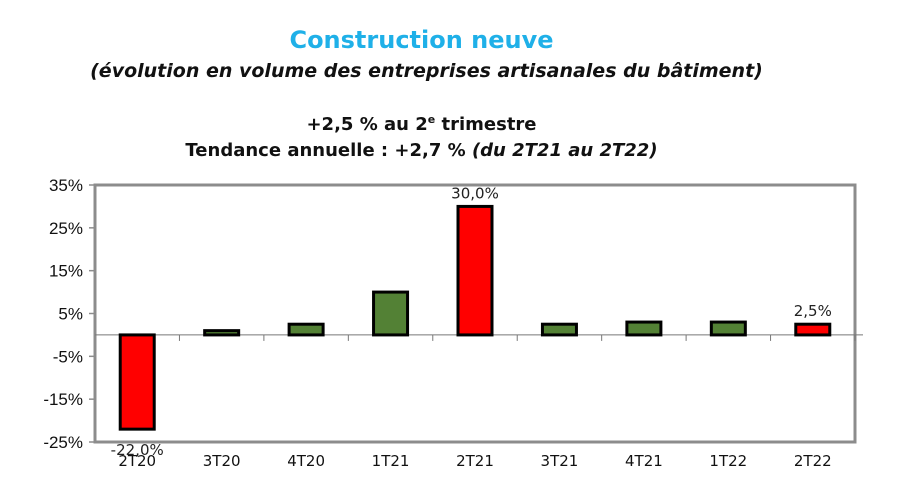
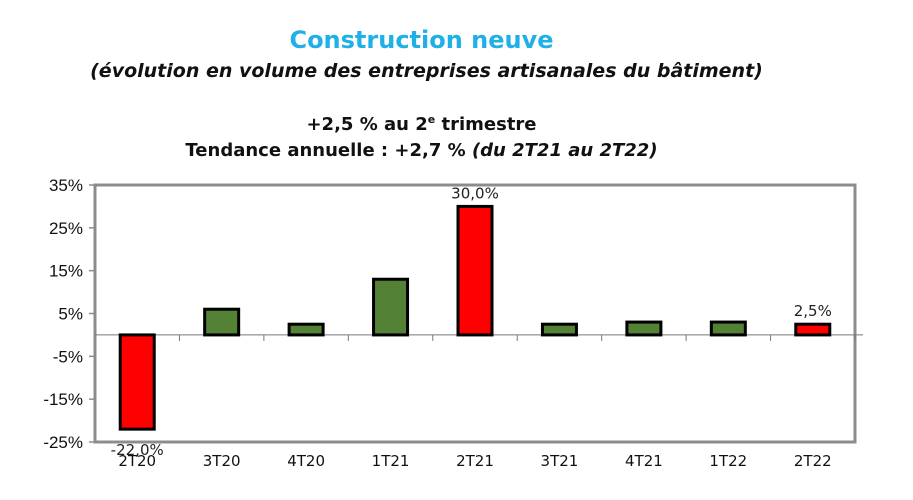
3T20: 1% -> 6%
1T21: 10% -> 13%
